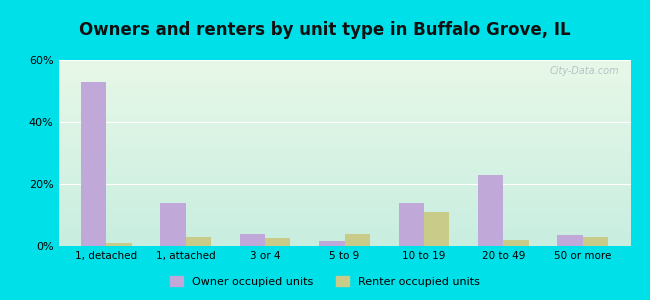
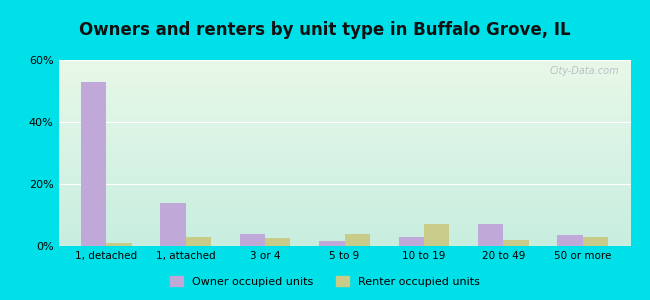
Owner occupied units/10 to 19: 14.0% -> 3.0%
Renter occupied units/10 to 19: 11.0% -> 7.0%
Owner occupied units/20 to 49: 23.0% -> 7.0%
